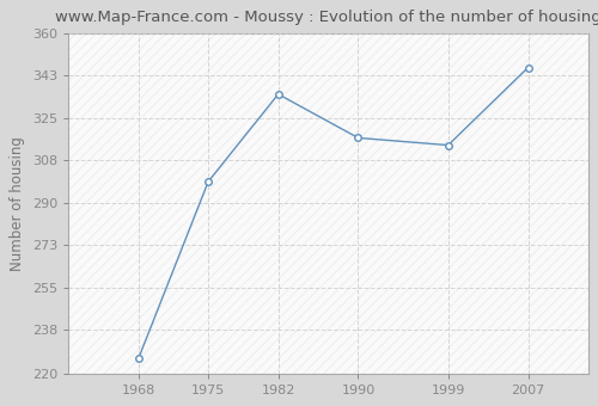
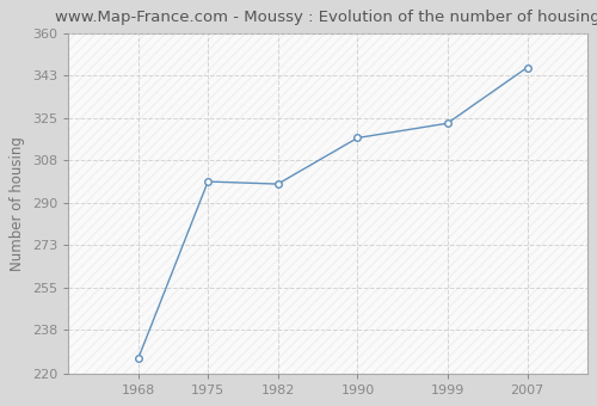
1982: 335 -> 298
1999: 314 -> 323
